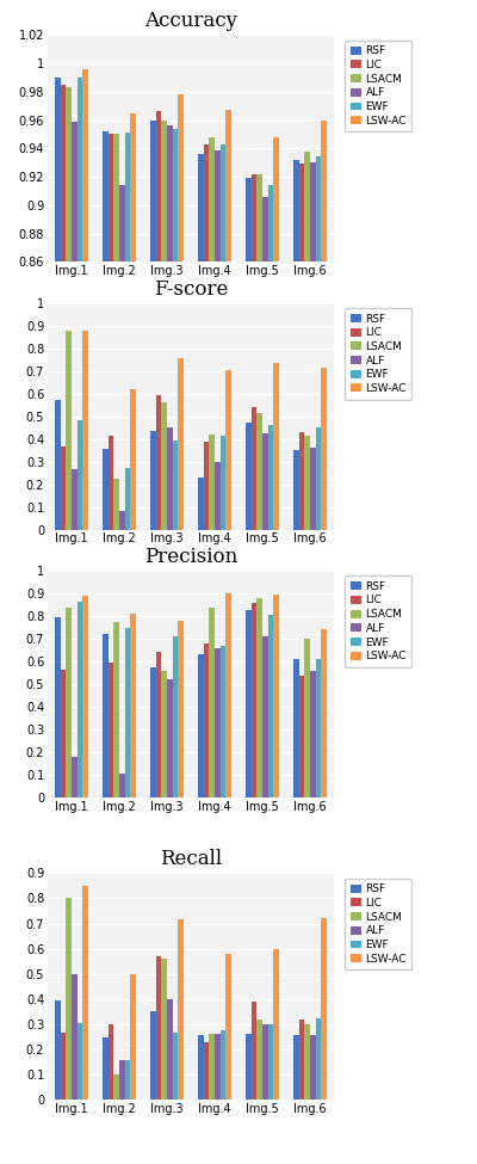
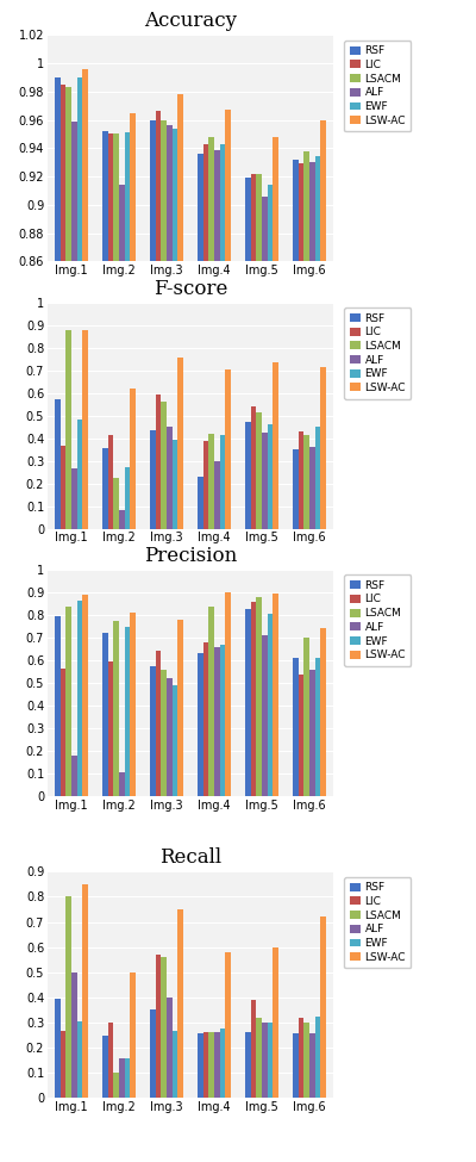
Precision/EWF/Img.3: 0.71 -> 0.49
Recall/LSW-AC/Img.3: 0.715 -> 0.748
Recall/LIC/Img.4: 0.230 -> 0.260
